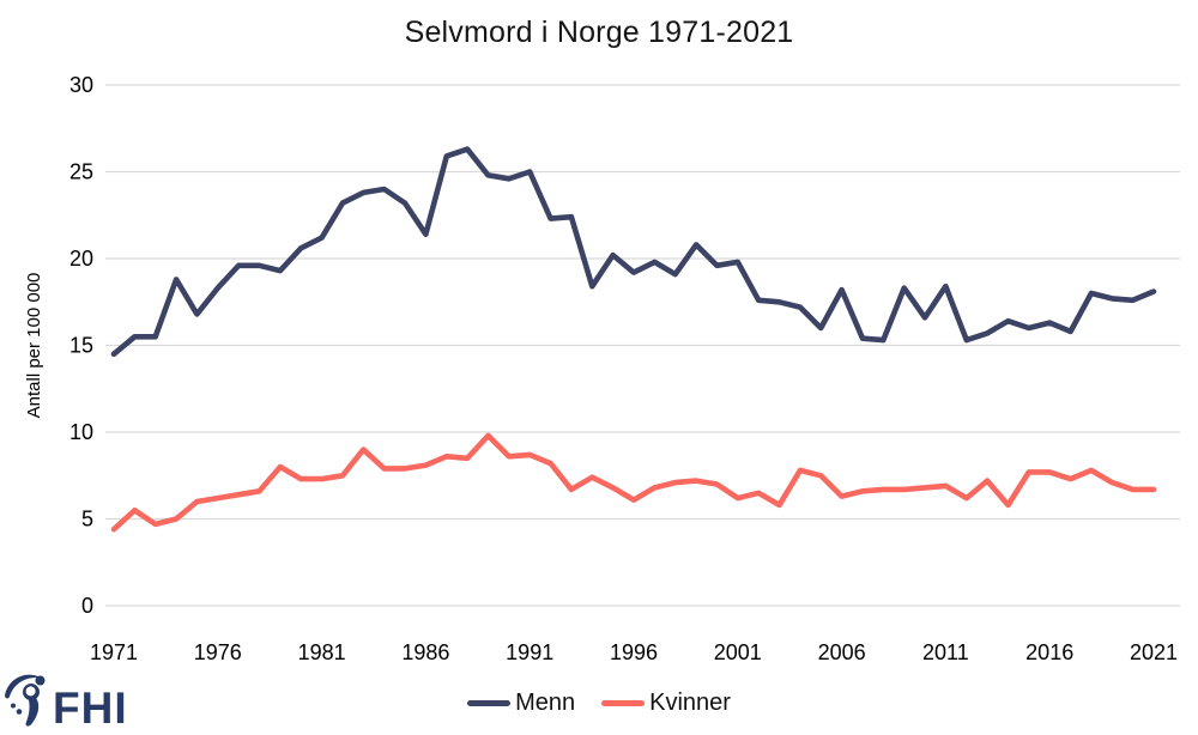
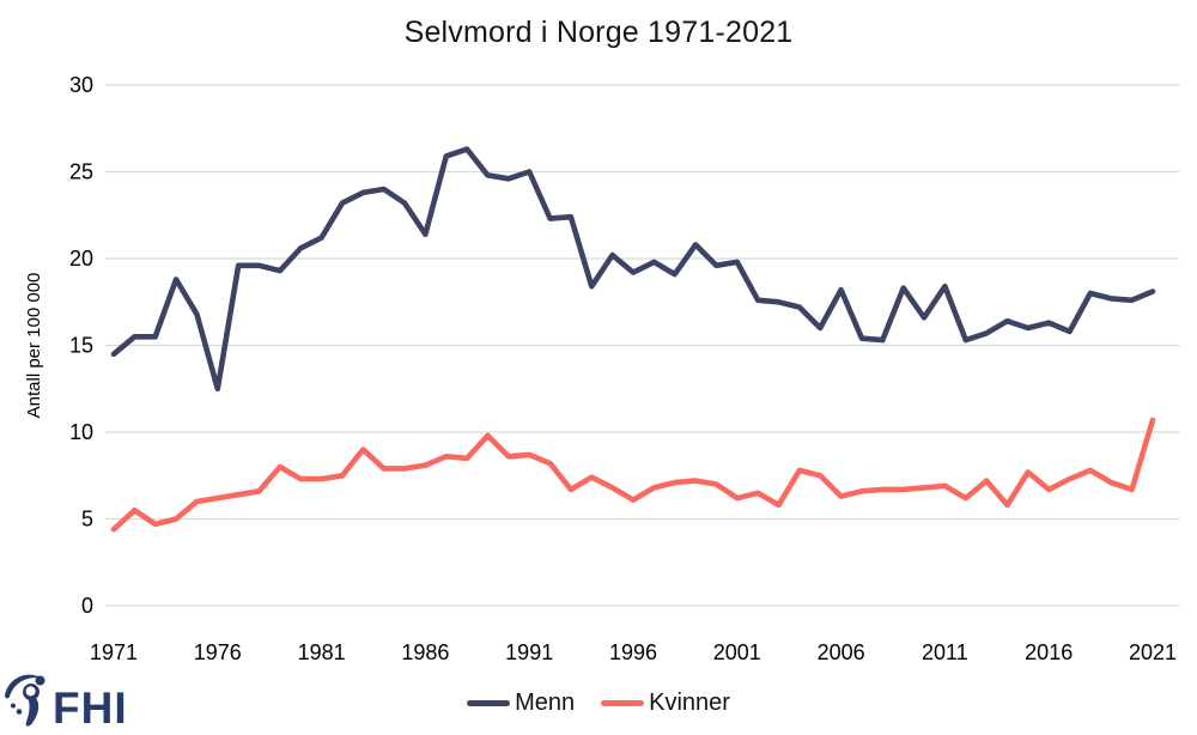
Menn/1976: 18.3 -> 12.5
Kvinner/2016: 7.7 -> 6.7
Kvinner/2021: 6.7 -> 10.7
